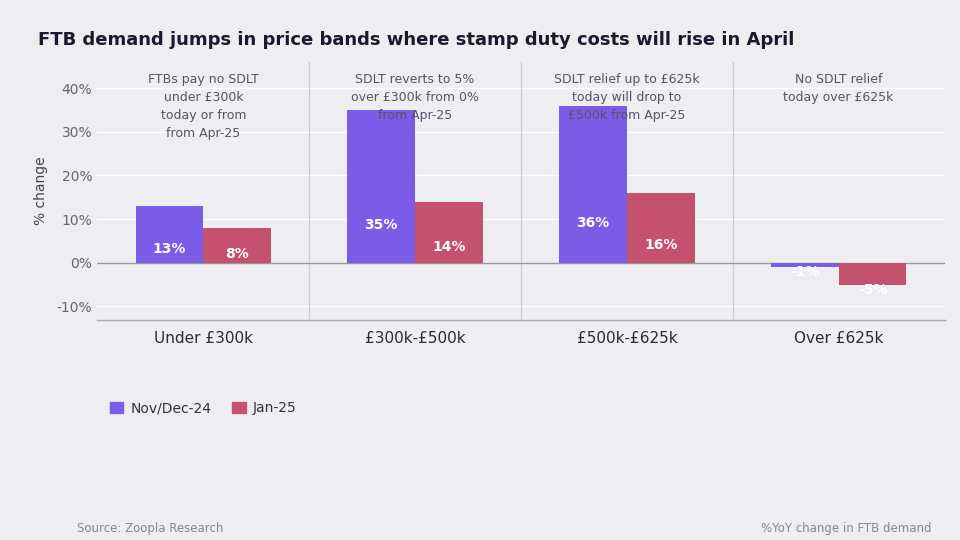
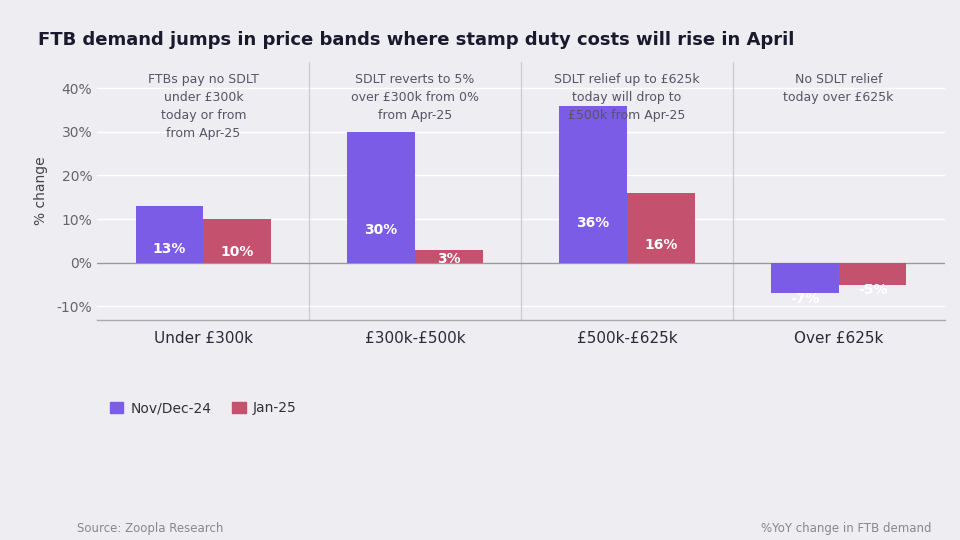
Jan-25/Under £300k: 8% -> 10%
Nov/Dec-24/£300k-£500k: 35% -> 30%
Jan-25/£300k-£500k: 14% -> 3%
Nov/Dec-24/Over £625k: -1% -> -7%
